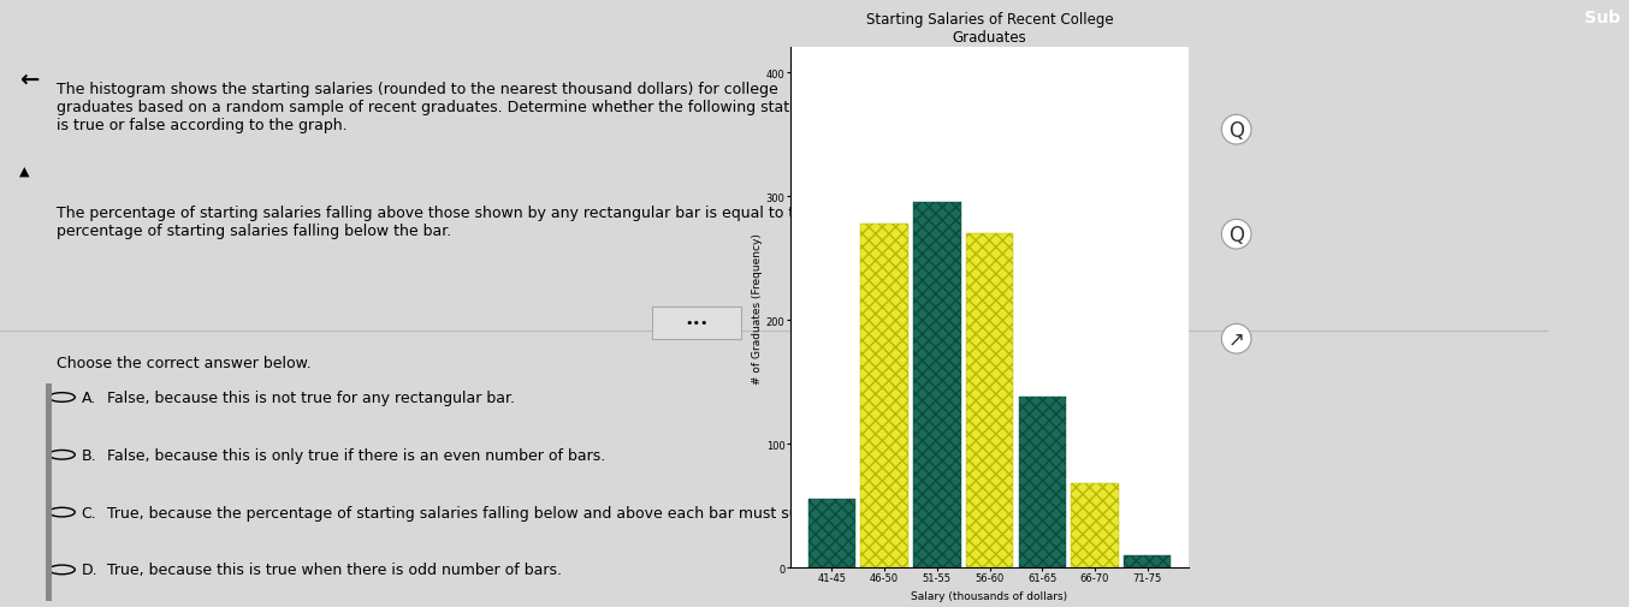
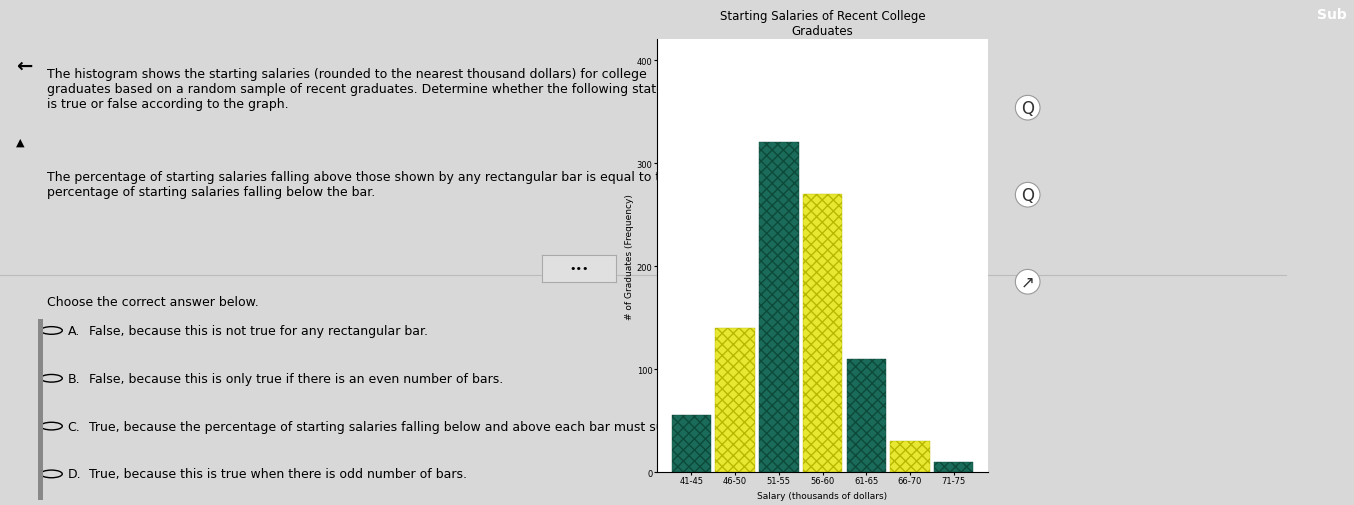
46-50: 278 -> 140
51-55: 295 -> 320
61-65: 138 -> 110
66-70: 68 -> 30
